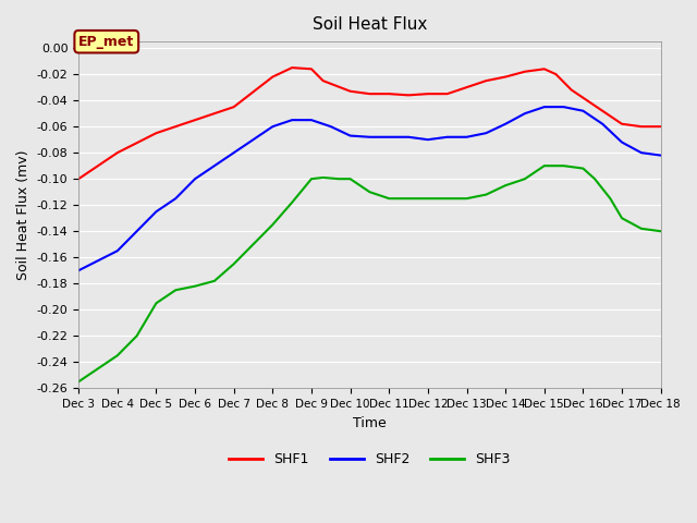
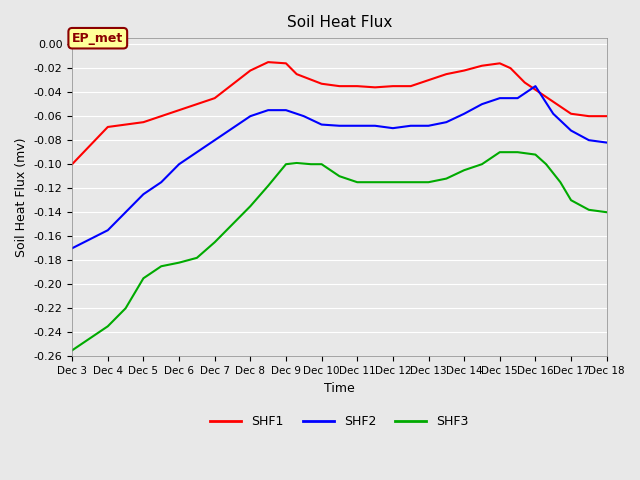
SHF1/Dec 4: -0.080 -> -0.069
SHF2/Dec 16: -0.048 -> -0.035
